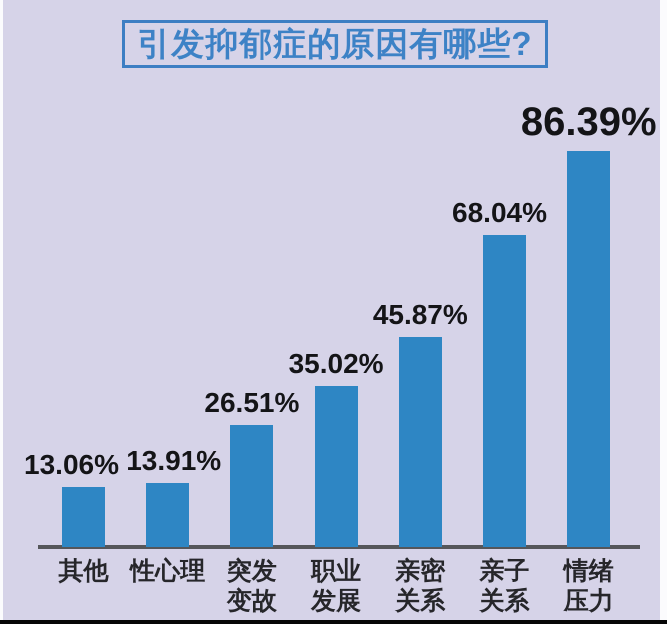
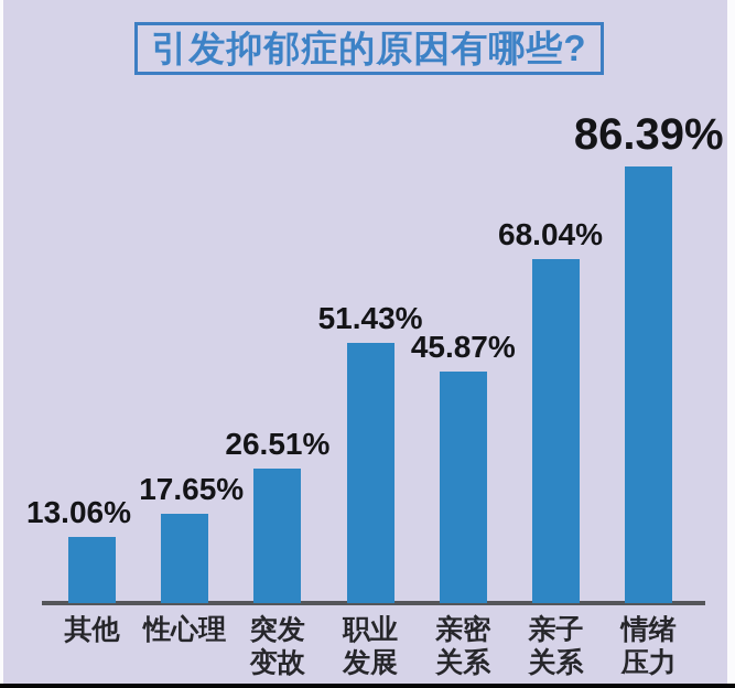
性心理: 13.91% -> 17.65%
职业发展: 35.02% -> 51.43%
